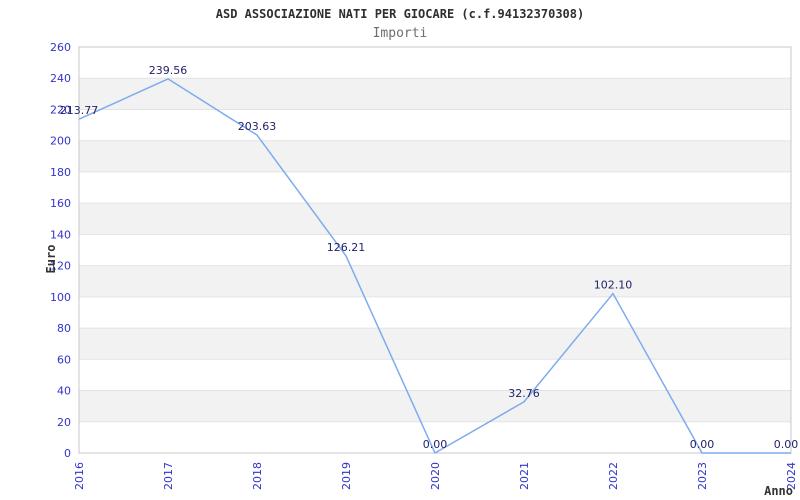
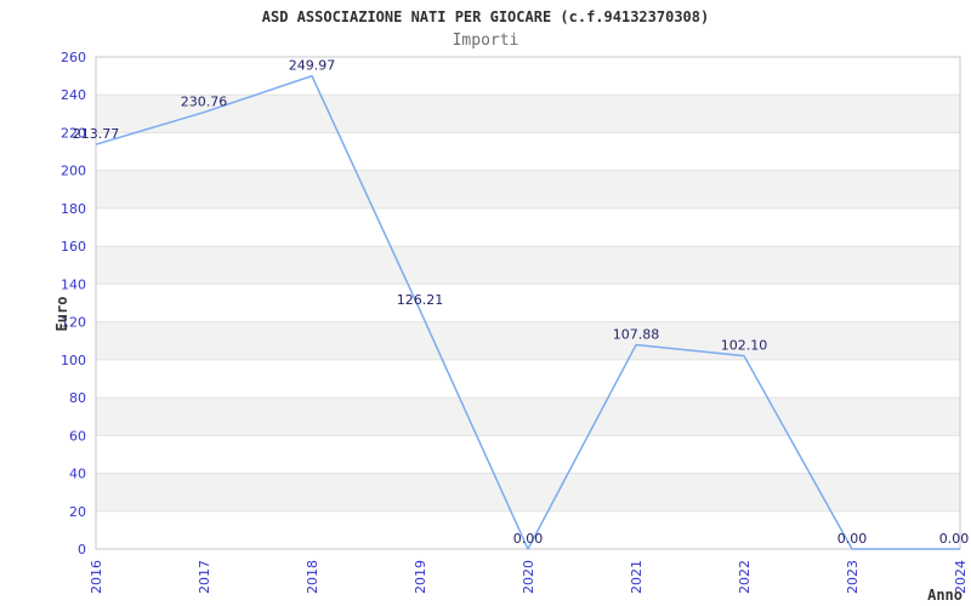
2017: 239.56 -> 230.76
2018: 203.63 -> 249.97
2021: 32.76 -> 107.88
